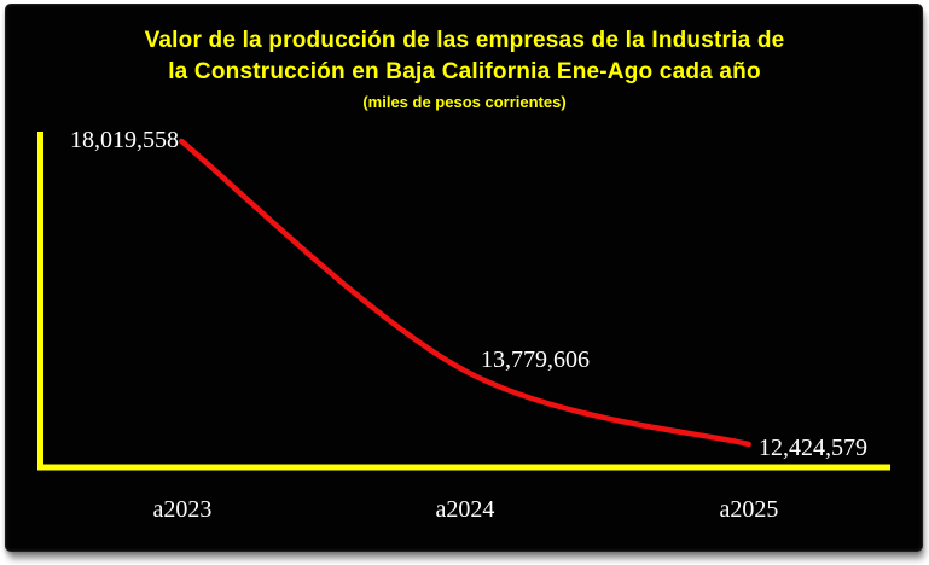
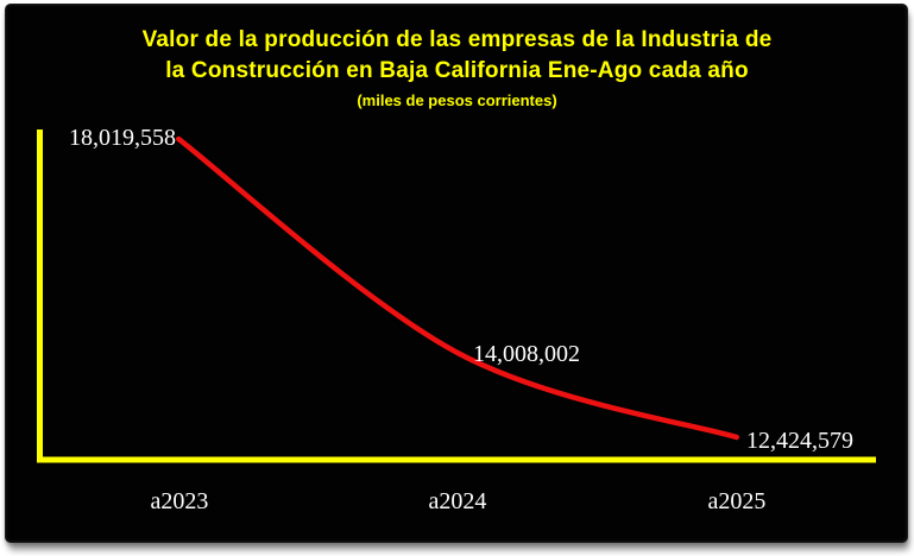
a2024: 13,779,606 -> 14,008,002
